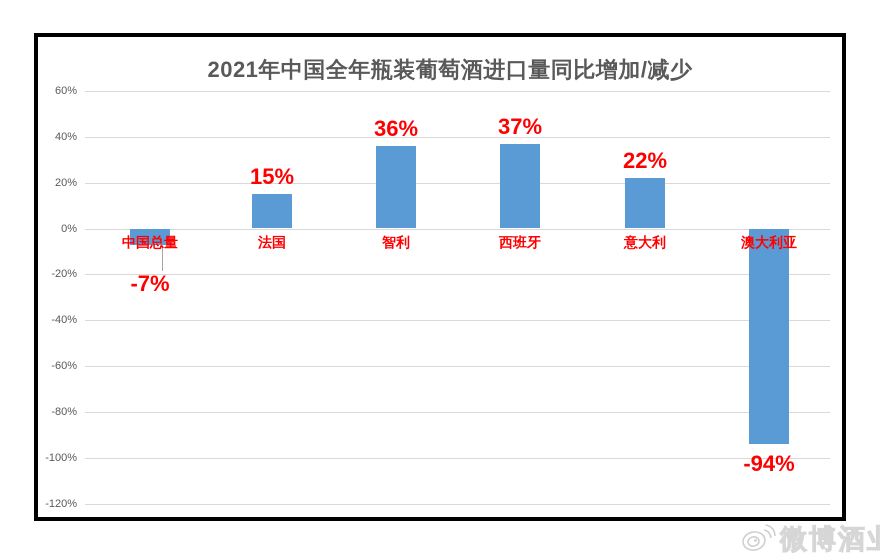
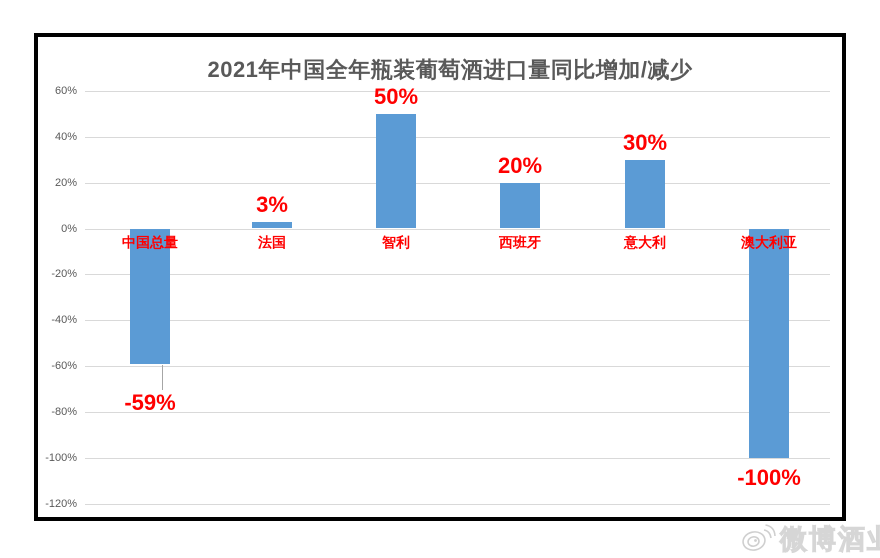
中国总量: -7% -> -59%
法国: 15% -> 3%
智利: 36% -> 50%
西班牙: 37% -> 20%
意大利: 22% -> 30%
澳大利亚: -94% -> -100%
